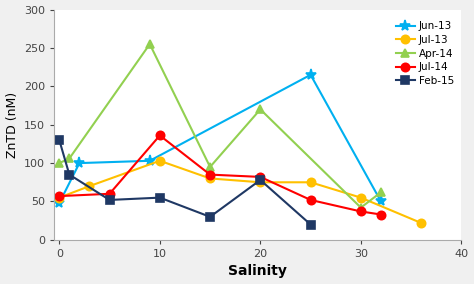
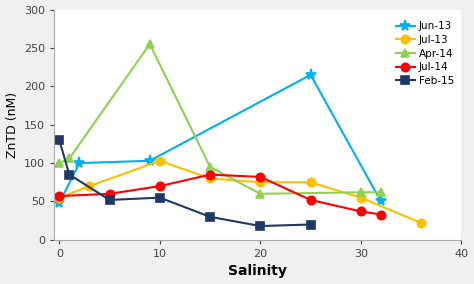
Jul-14/10: 136 -> 70
Apr-14/20: 170 -> 60
Feb-15/20: 78 -> 18
Apr-14/30: 42 -> 62
